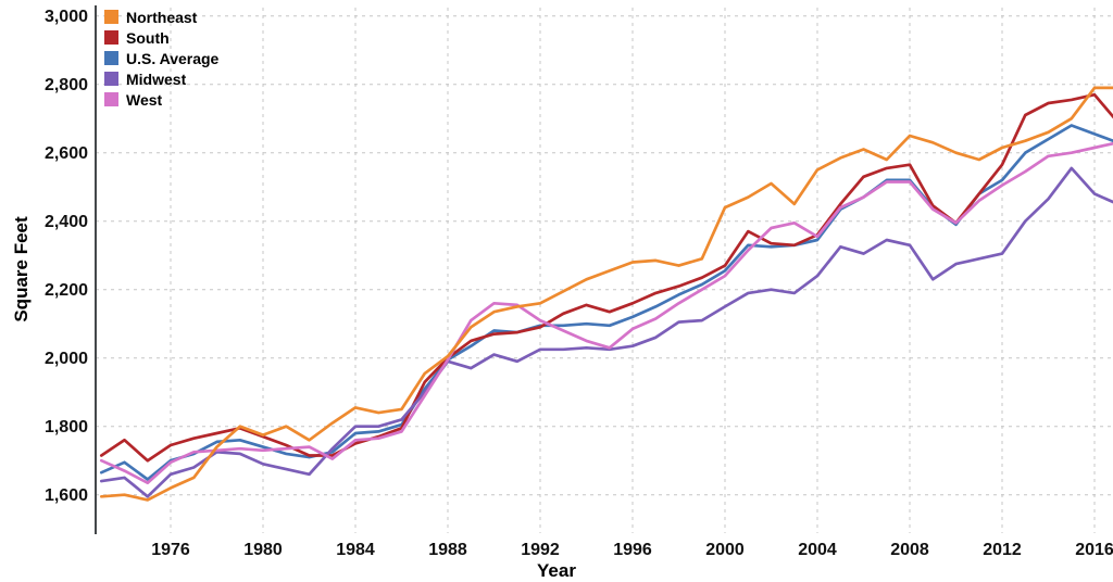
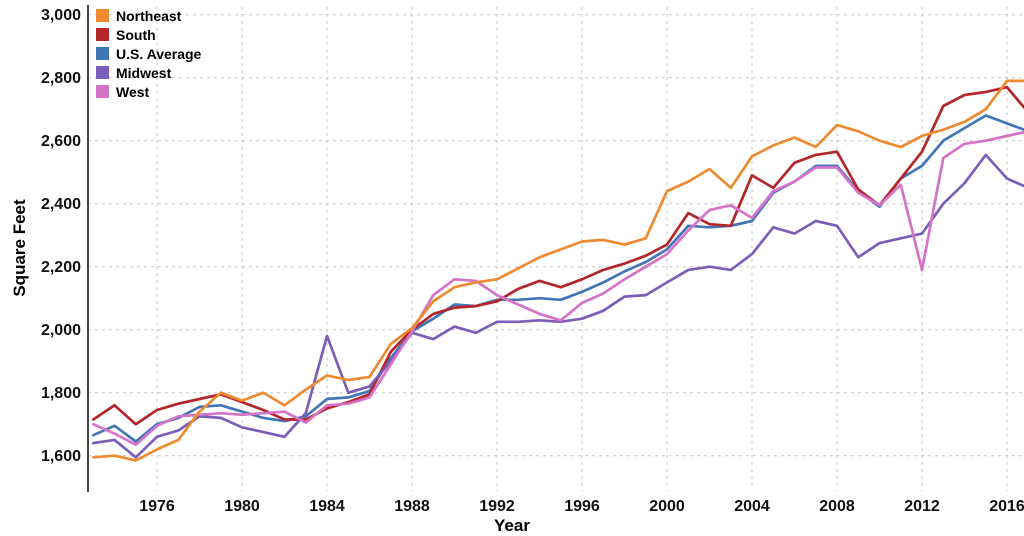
Midwest/1984: 1800 -> 1980
South/2004: 2360 -> 2490
West/2012: 2500 -> 2190
